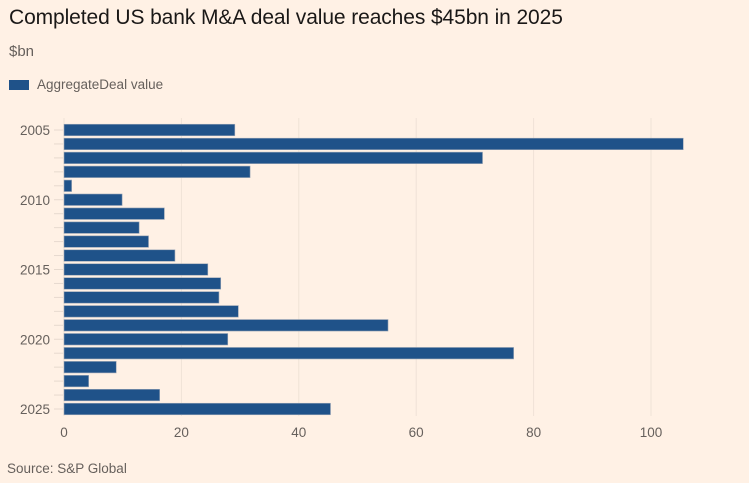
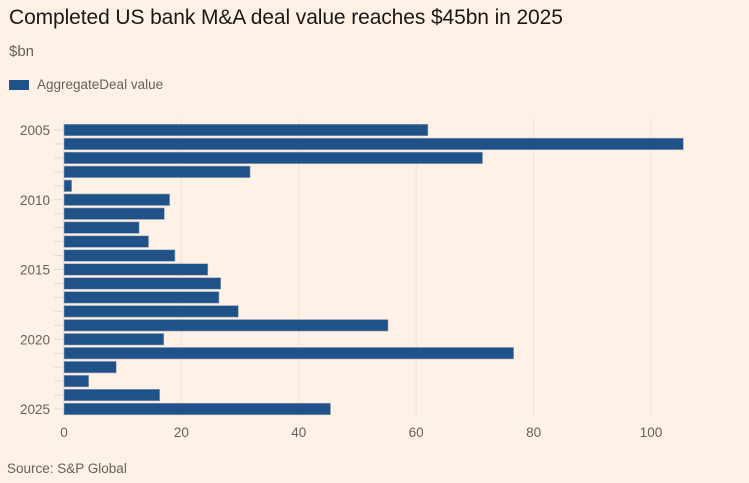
2005: 29 -> 62
2010: 10 -> 18
2020: 28 -> 17
